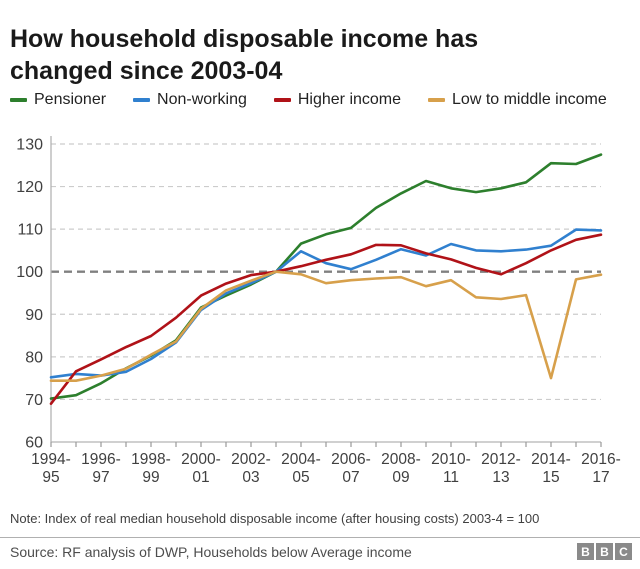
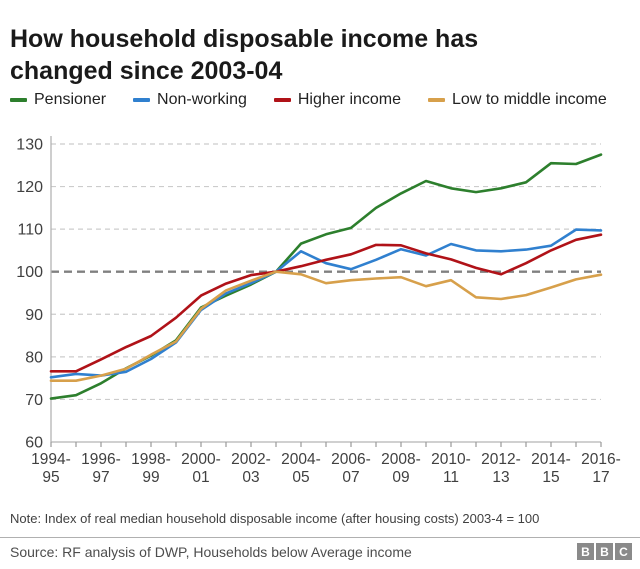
Higher income/1994-95: 69 -> 77
Low to middle income/2014-15: 75 -> 96
